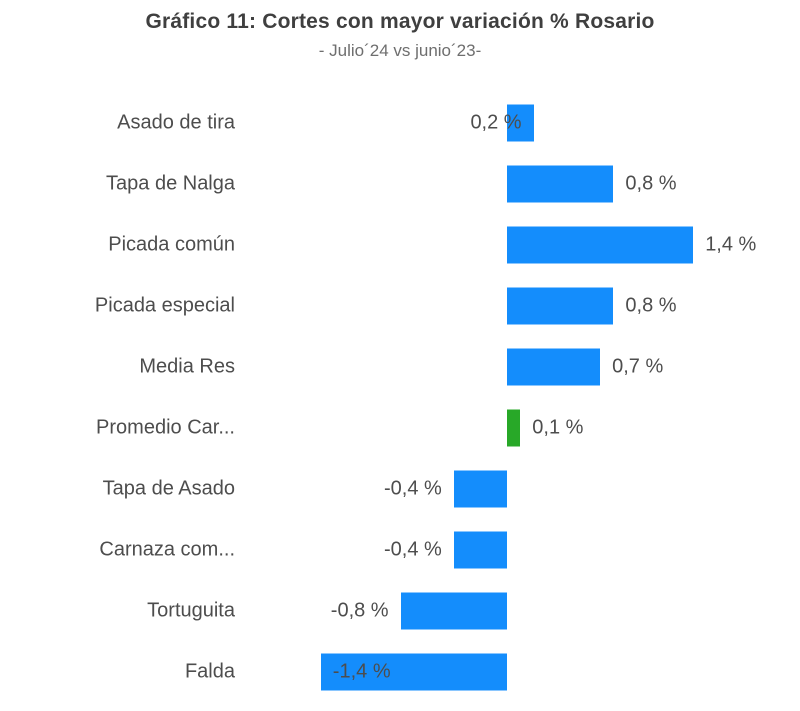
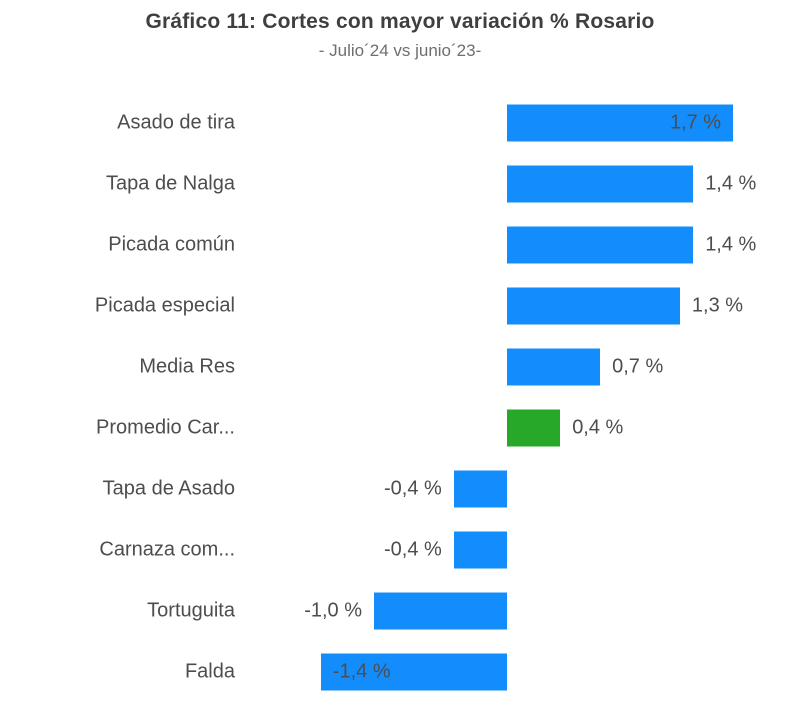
Asado de tira: 0,2 -> 1,7
Tapa de Nalga: 0,8 -> 1,4
Picada especial: 0,8 -> 1,3
Promedio Car...: 0,1 -> 0,4
Tortuguita: -0,8 -> -1,0
